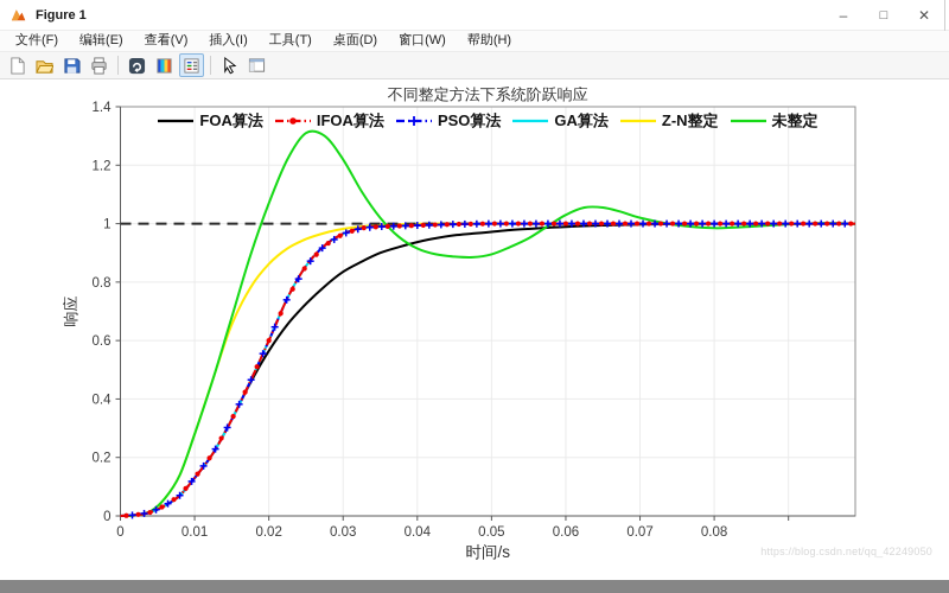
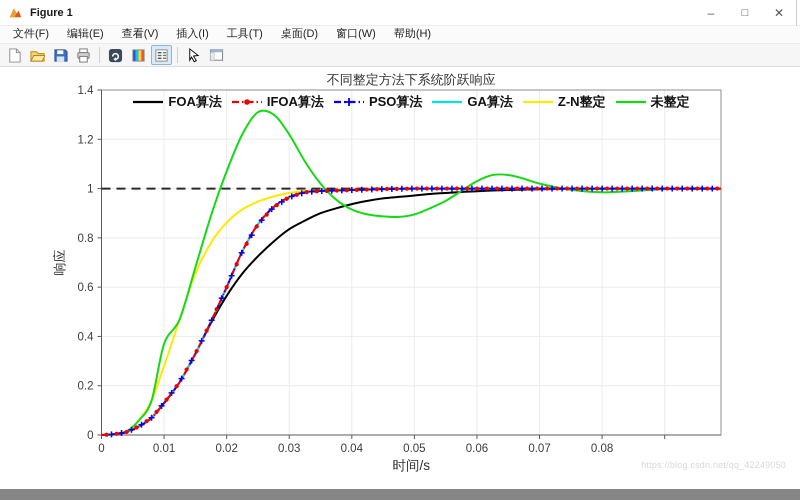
未整定/0.01: 0.28 -> 0.37
